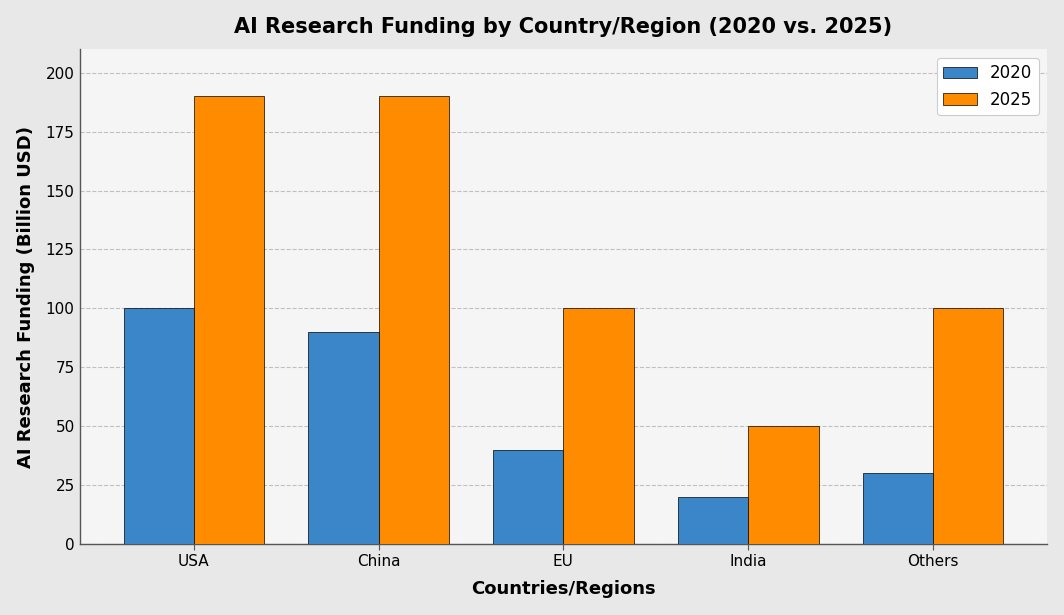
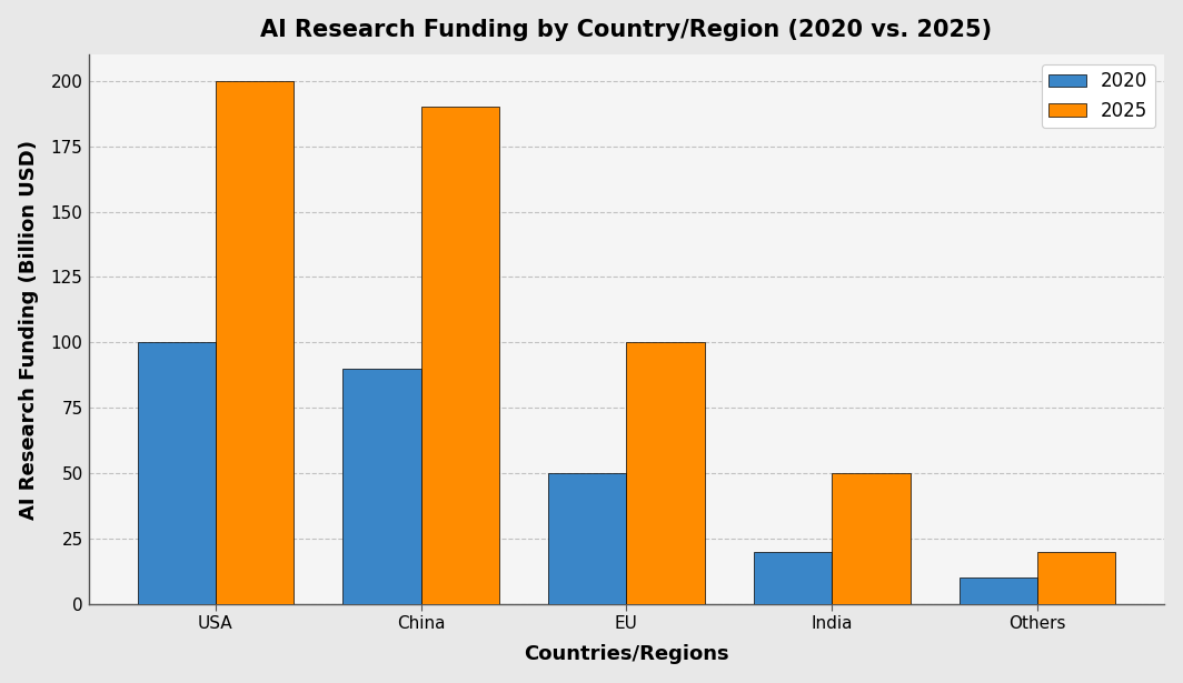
2025/USA: 190 -> 200
2020/EU: 40 -> 50
2020/Others: 30 -> 10
2025/Others: 100 -> 20
